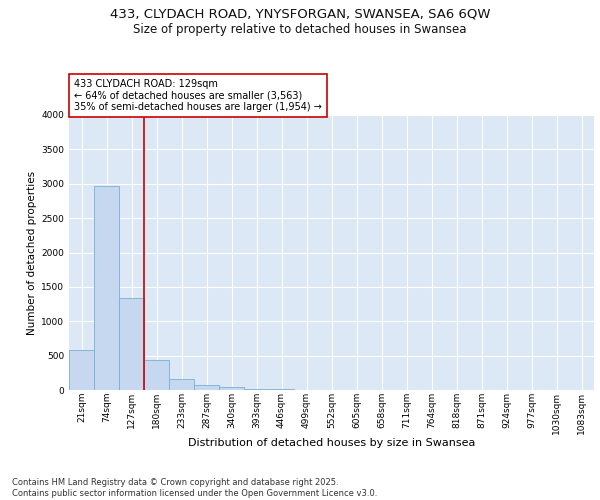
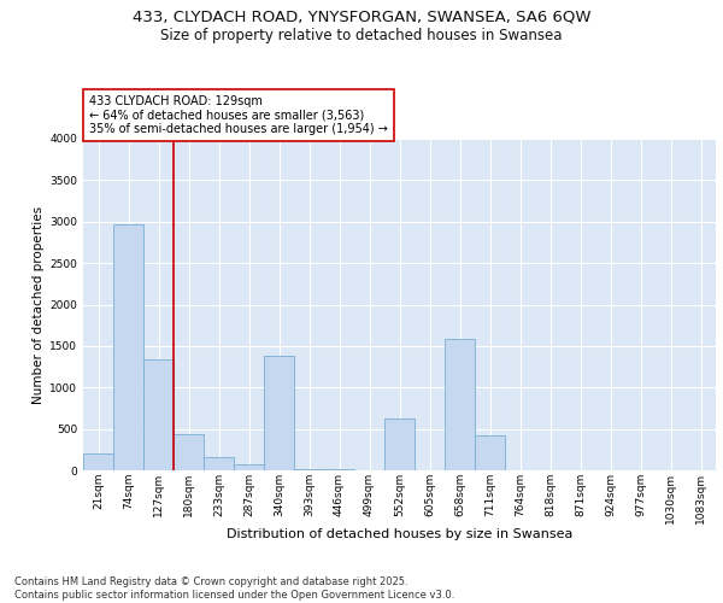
21sqm: 580 -> 200
340sqm: 40 -> 1380
552sqm: 0 -> 620
658sqm: 0 -> 1580
711sqm: 0 -> 420
